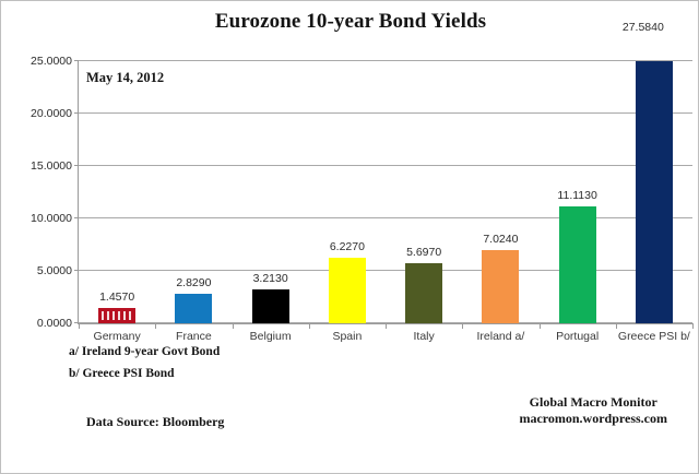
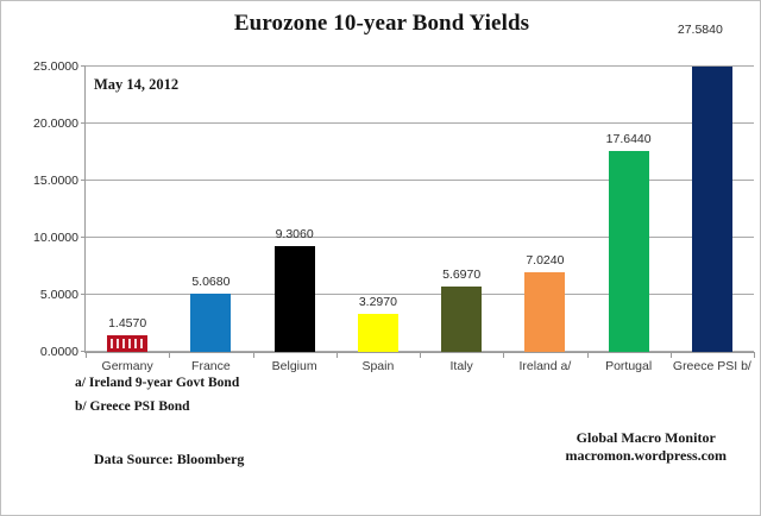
France: 2.8290 -> 5.0680
Belgium: 3.2130 -> 9.3060
Spain: 6.2270 -> 3.2970
Portugal: 11.1130 -> 17.6440
